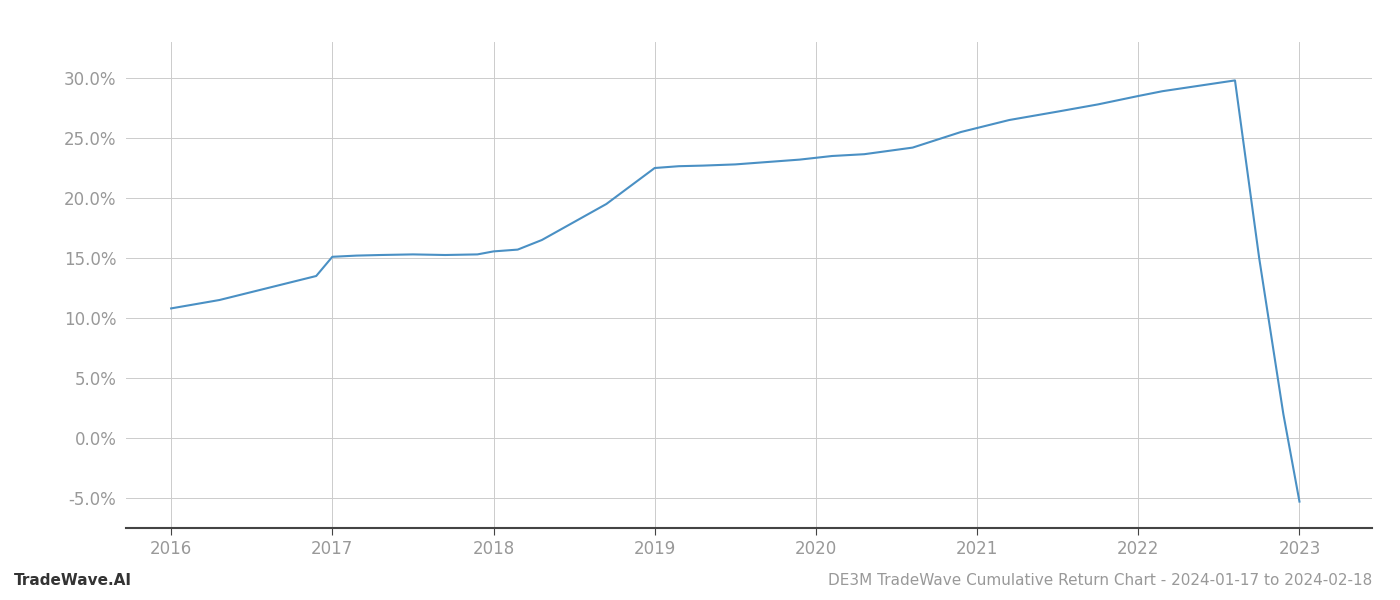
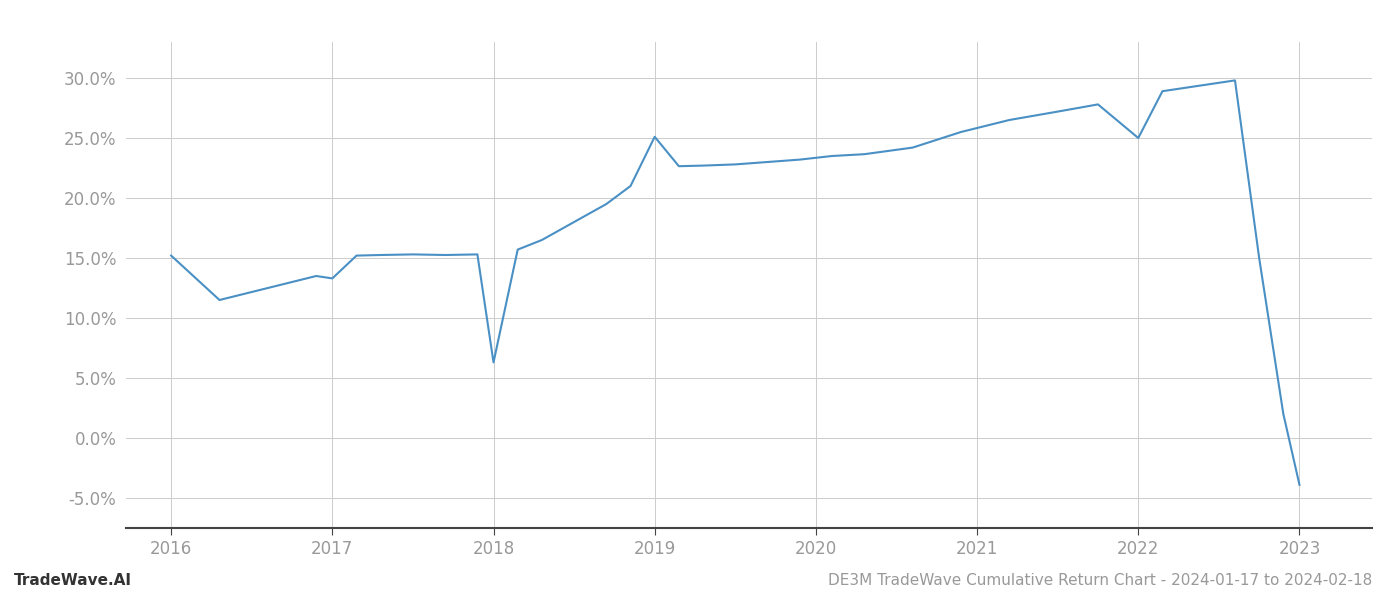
2016: 10.8% -> 15.2%
2017: 15.1% -> 13.3%
2018: 15.6% -> 6.3%
2019: 22.5% -> 25.1%
2022: 28.5% -> 25.0%
2023: -5.3% -> -3.9%
